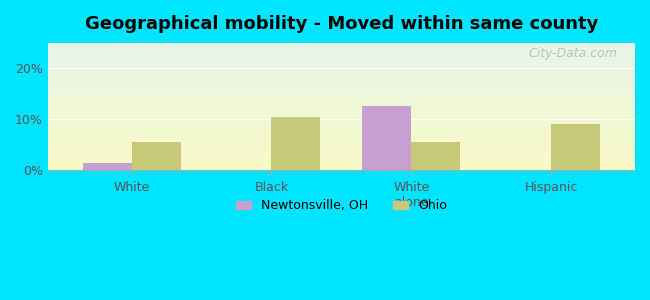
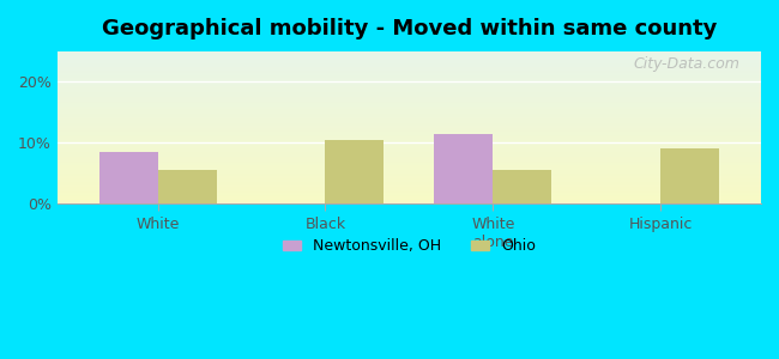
Newtonsville, OH/White: 1.4% -> 8.5%
Newtonsville, OH/White alone: 12.6% -> 11.5%
